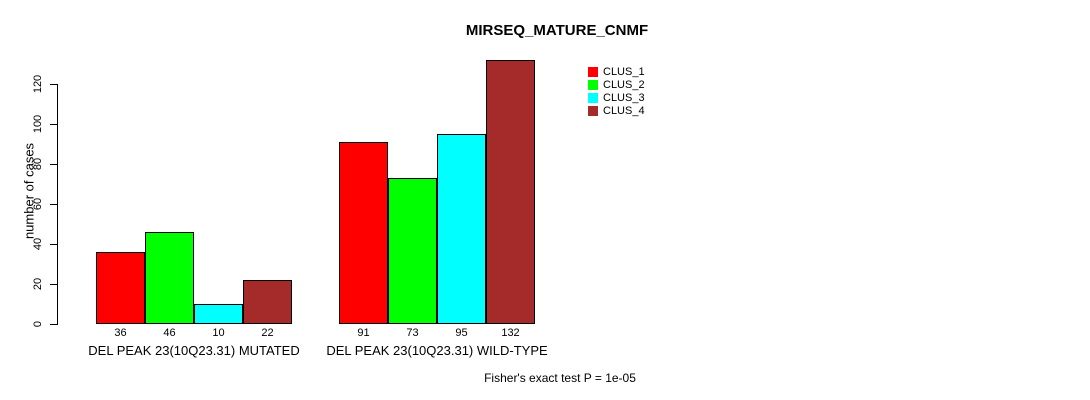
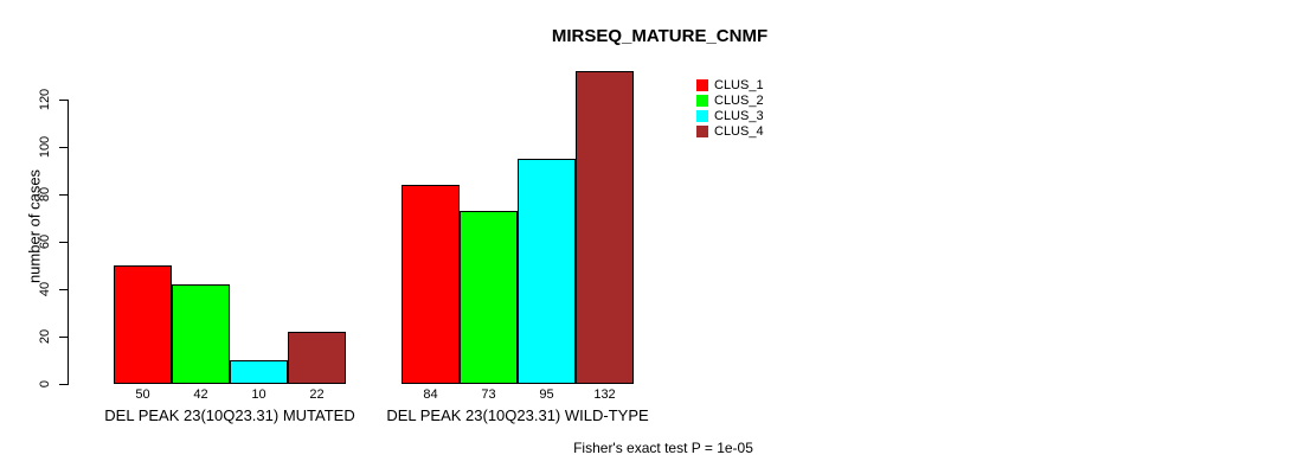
CLUS_1/DEL PEAK 23(10Q23.31) MUTATED: 36 -> 50
CLUS_2/DEL PEAK 23(10Q23.31) MUTATED: 46 -> 42
CLUS_1/DEL PEAK 23(10Q23.31) WILD-TYPE: 91 -> 84
